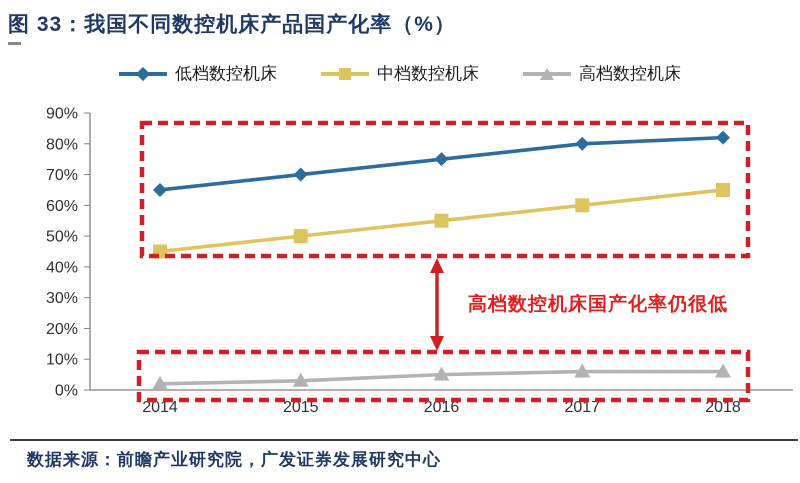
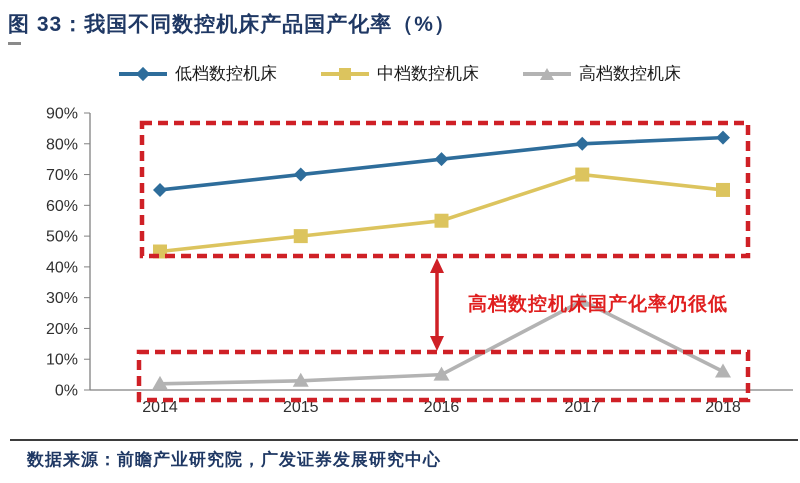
中档数控机床/2017: 60% -> 70%
高档数控机床/2017: 6% -> 29%
